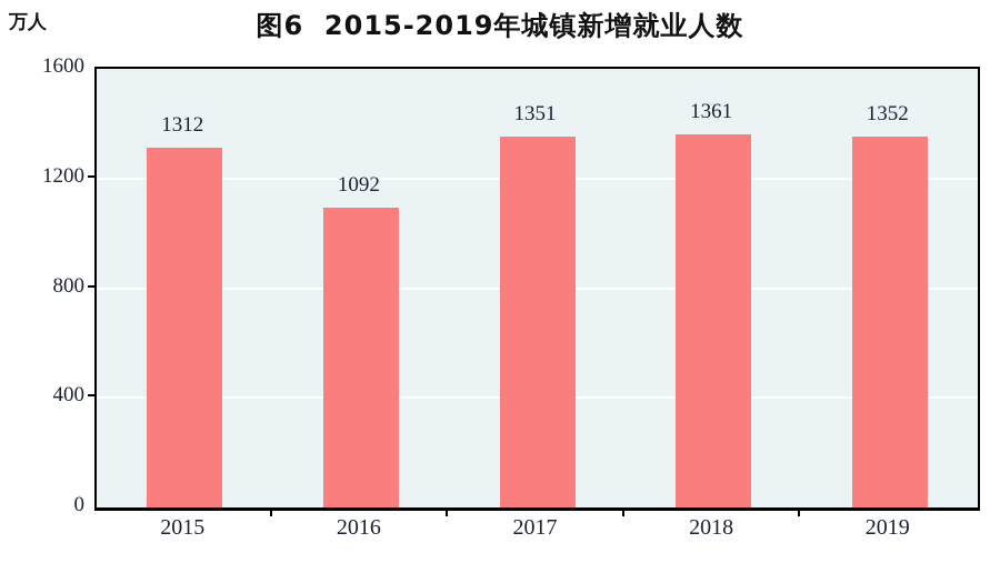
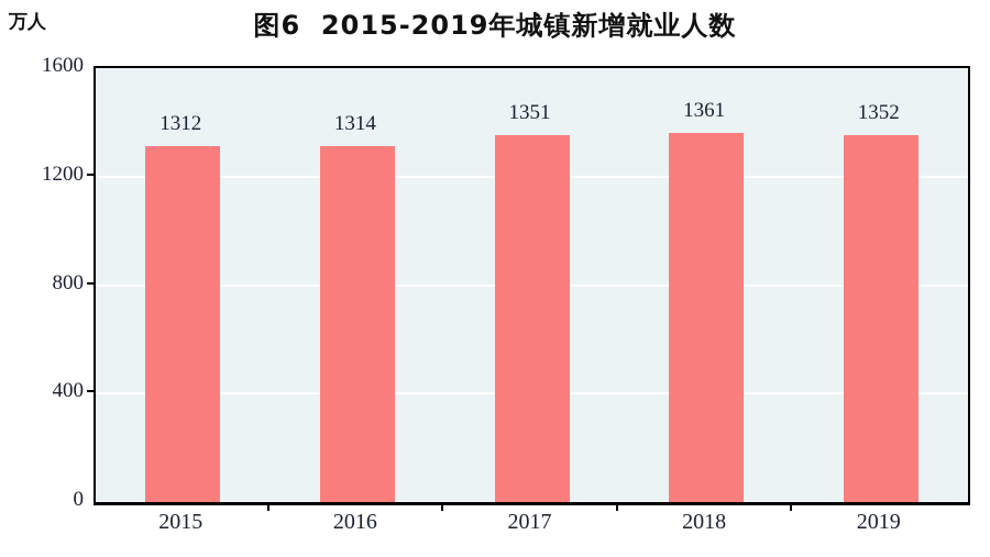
2016: 1092 -> 1314
